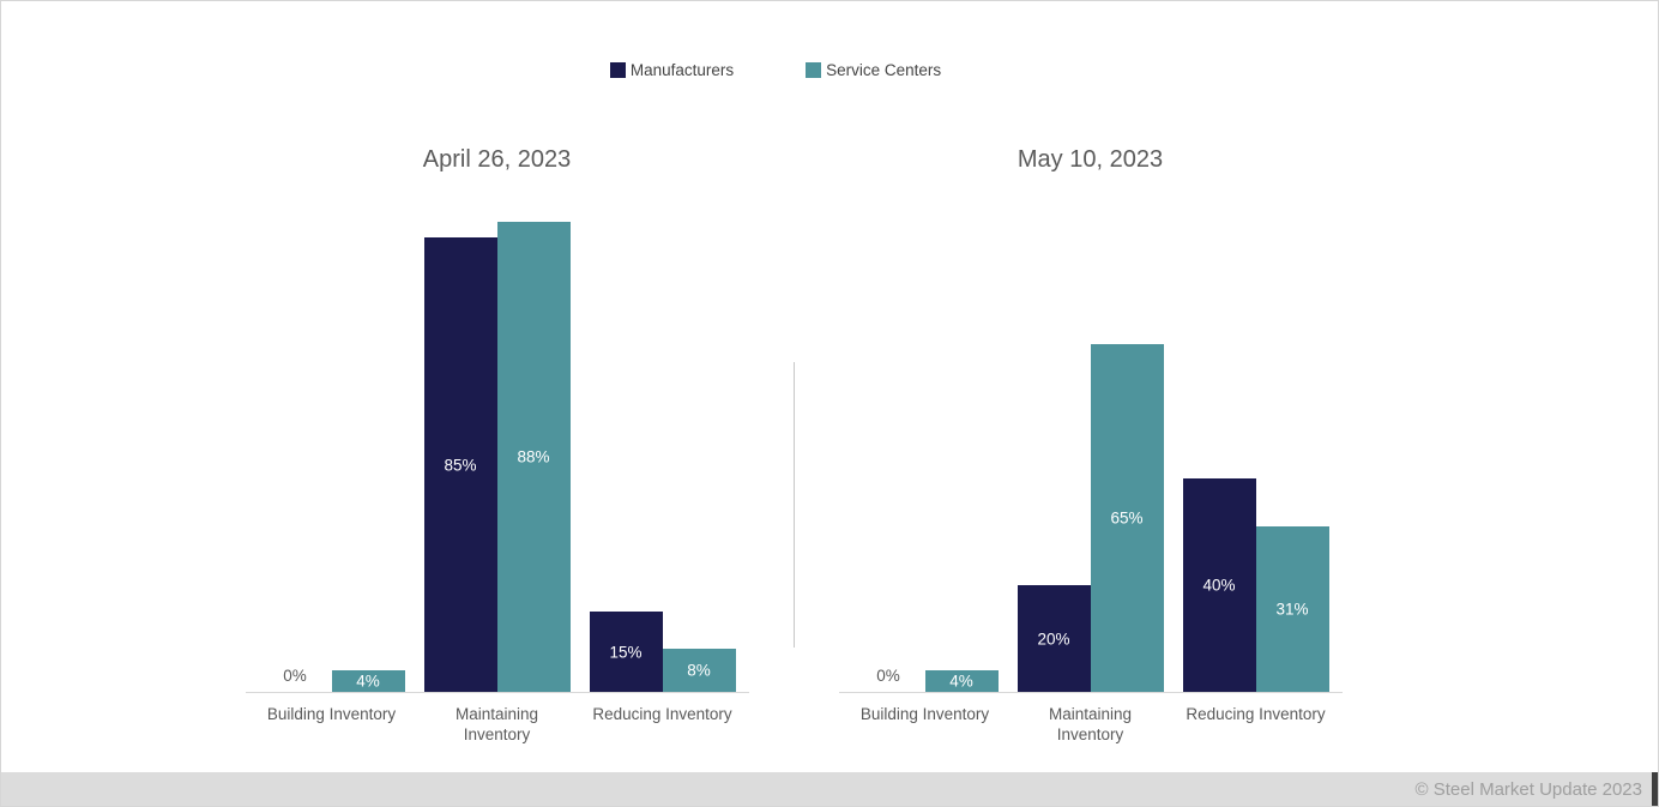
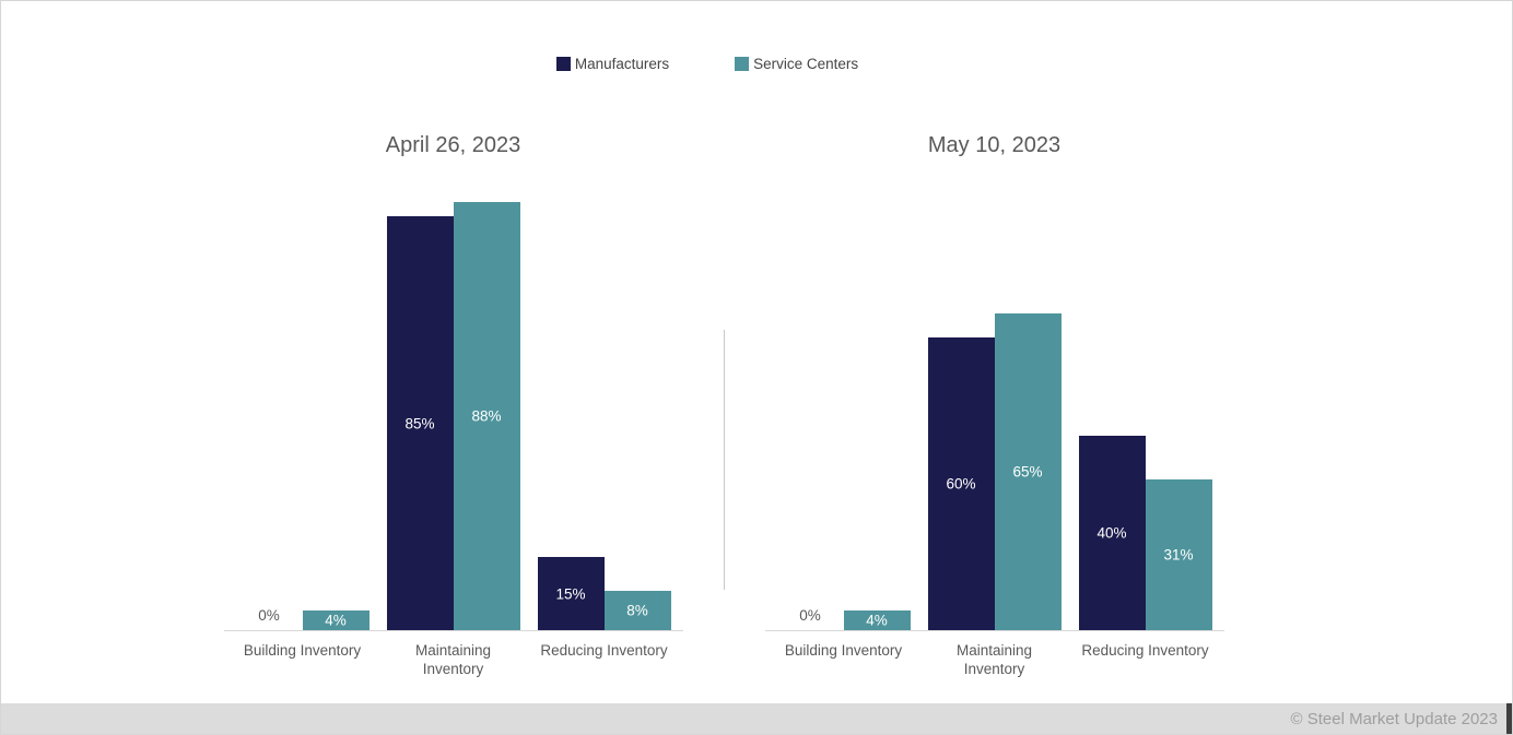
May 10, 2023/Manufacturers/Maintaining Inventory: 20% -> 60%
